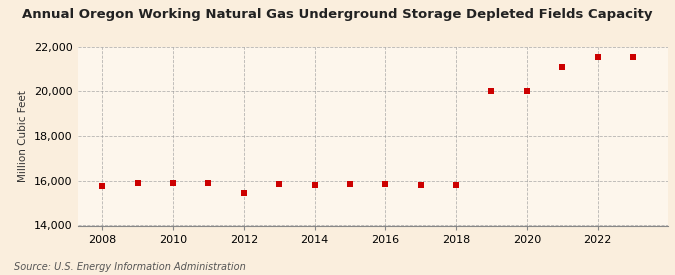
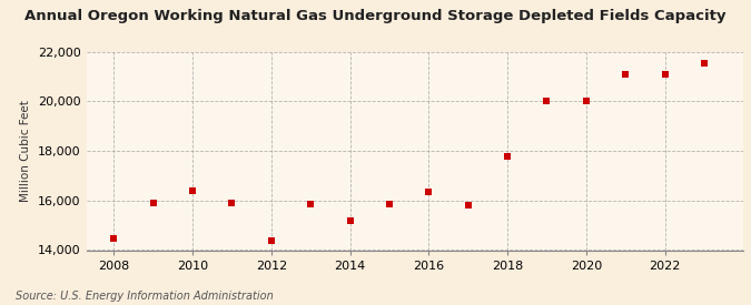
2008: 15,750 -> 14,450
2010: 15,900 -> 16,400
2012: 15,450 -> 14,400
2014: 15,830 -> 15,200
2016: 15,850 -> 16,350
2018: 15,830 -> 17,800
2022: 21,550 -> 21,100
